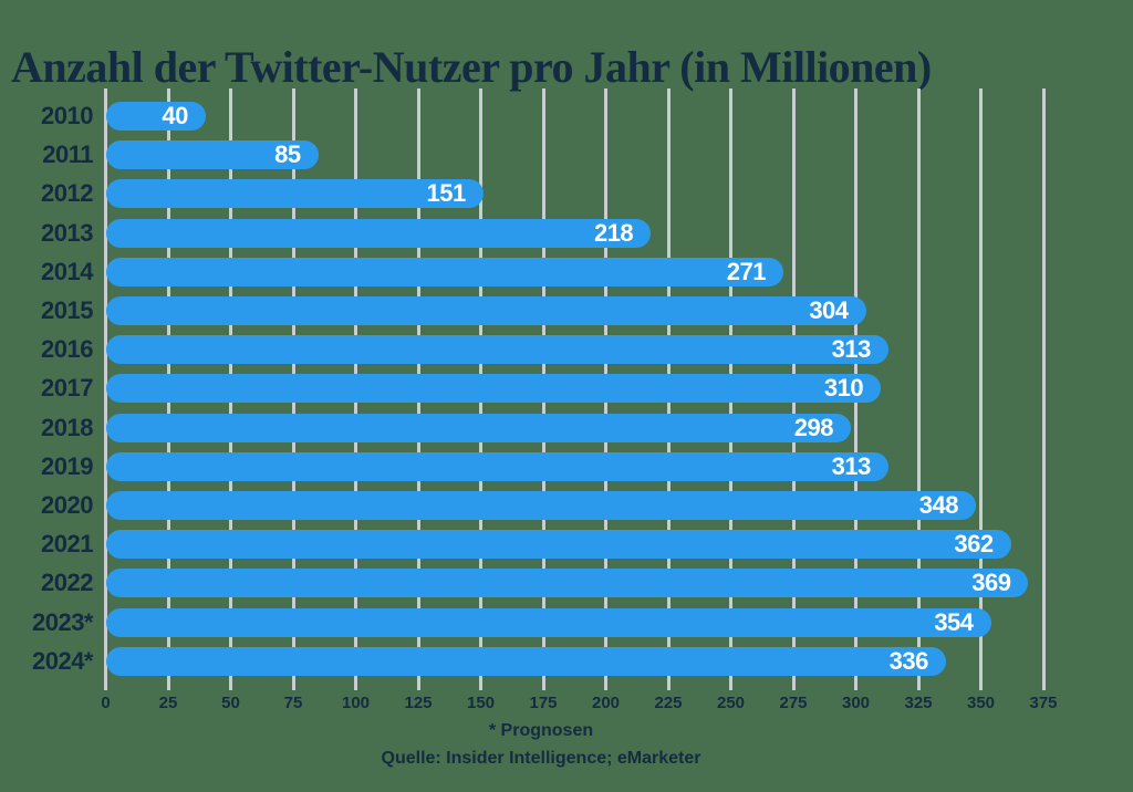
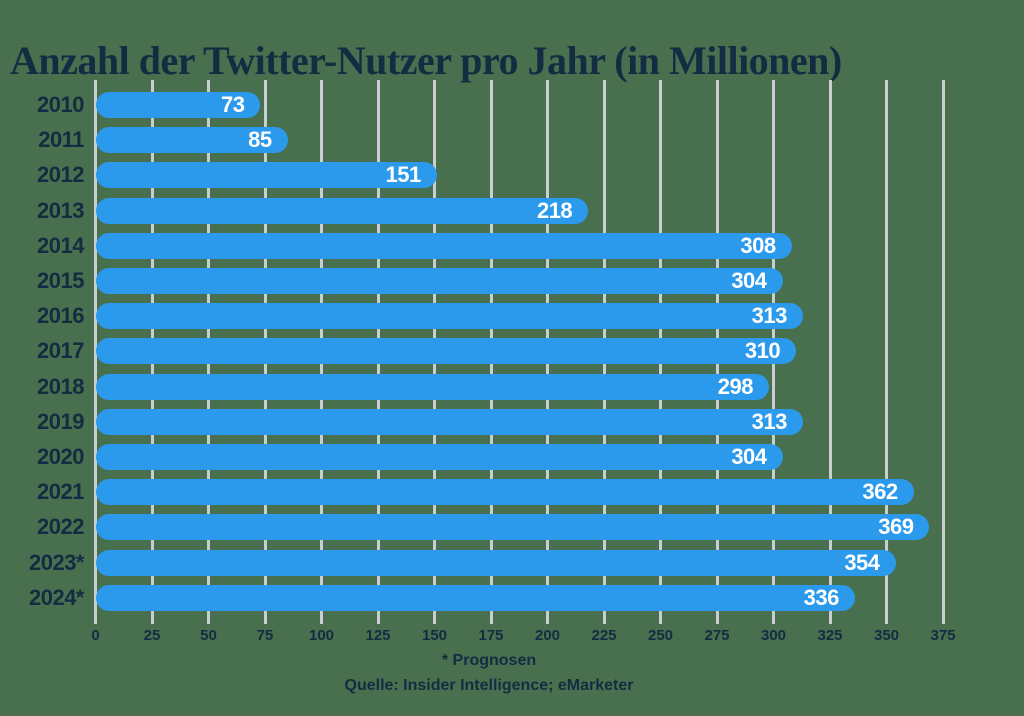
2010: 40 -> 73
2014: 271 -> 308
2020: 348 -> 304
